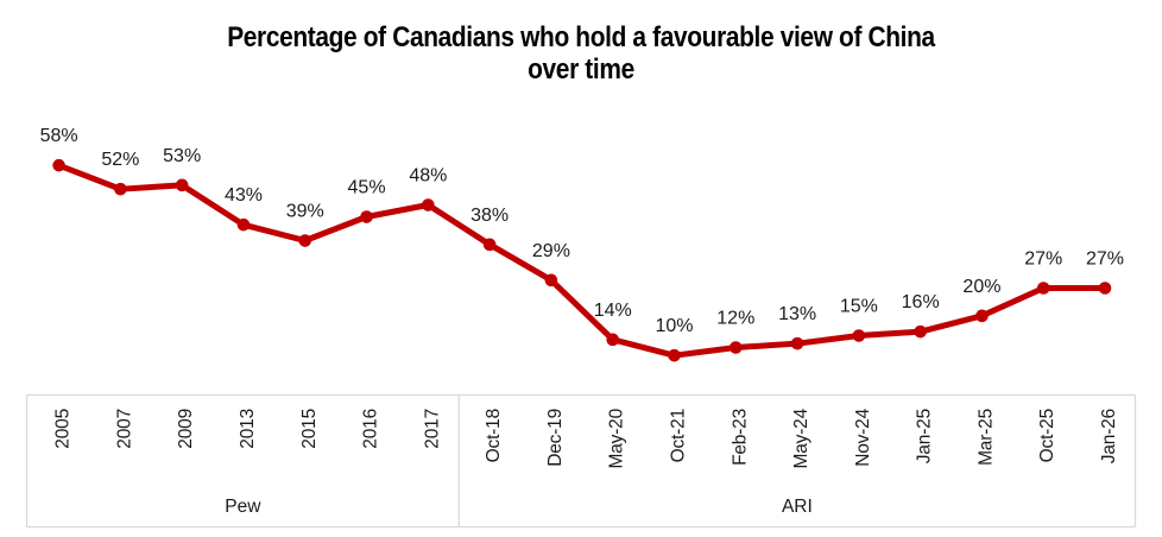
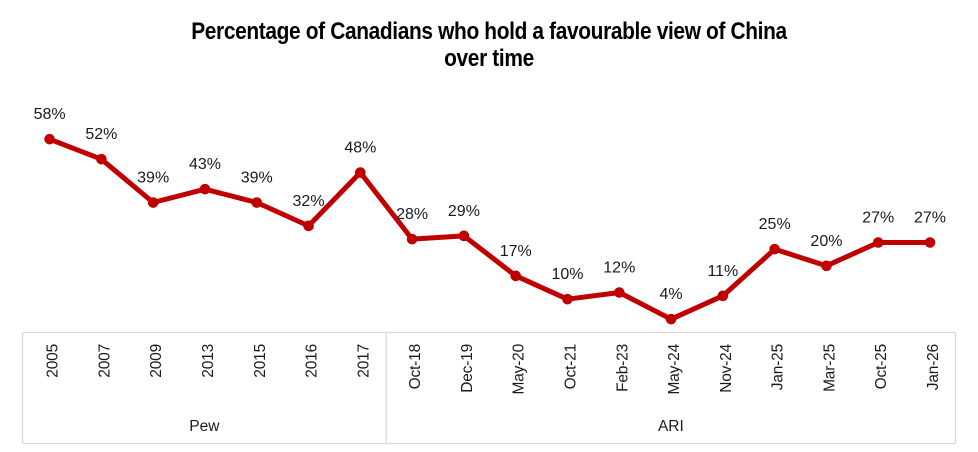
2009: 53% -> 39%
2016: 45% -> 32%
Oct-18: 38% -> 28%
May-20: 14% -> 17%
May-24: 13% -> 4%
Nov-24: 15% -> 11%
Jan-25: 16% -> 25%
